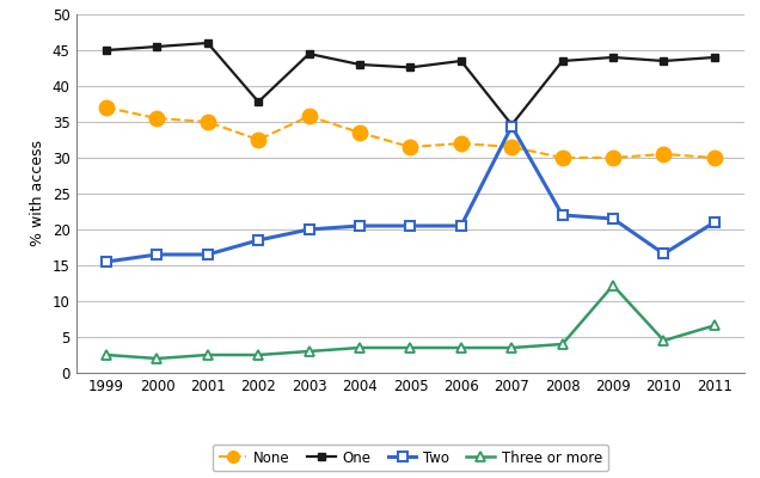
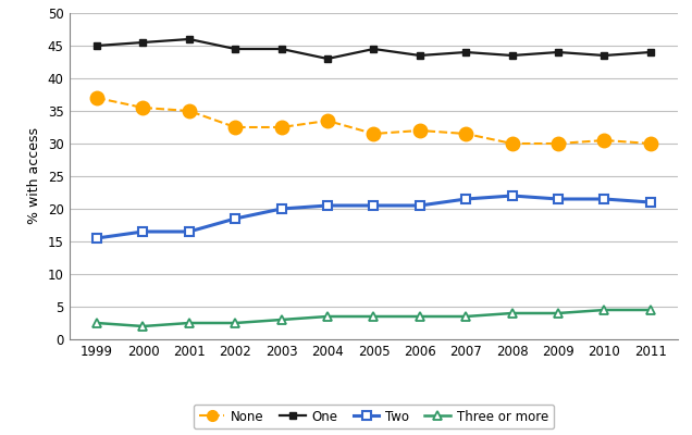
One/2002: 37.8 -> 44.5
None/2003: 35.8 -> 32.5
One/2005: 42.6 -> 44.5
One/2007: 34.6 -> 44.0
Two/2007: 34.4 -> 21.5
Three or more/2009: 12.2 -> 4.0
Two/2010: 16.6 -> 21.5
Three or more/2011: 6.6 -> 4.5
